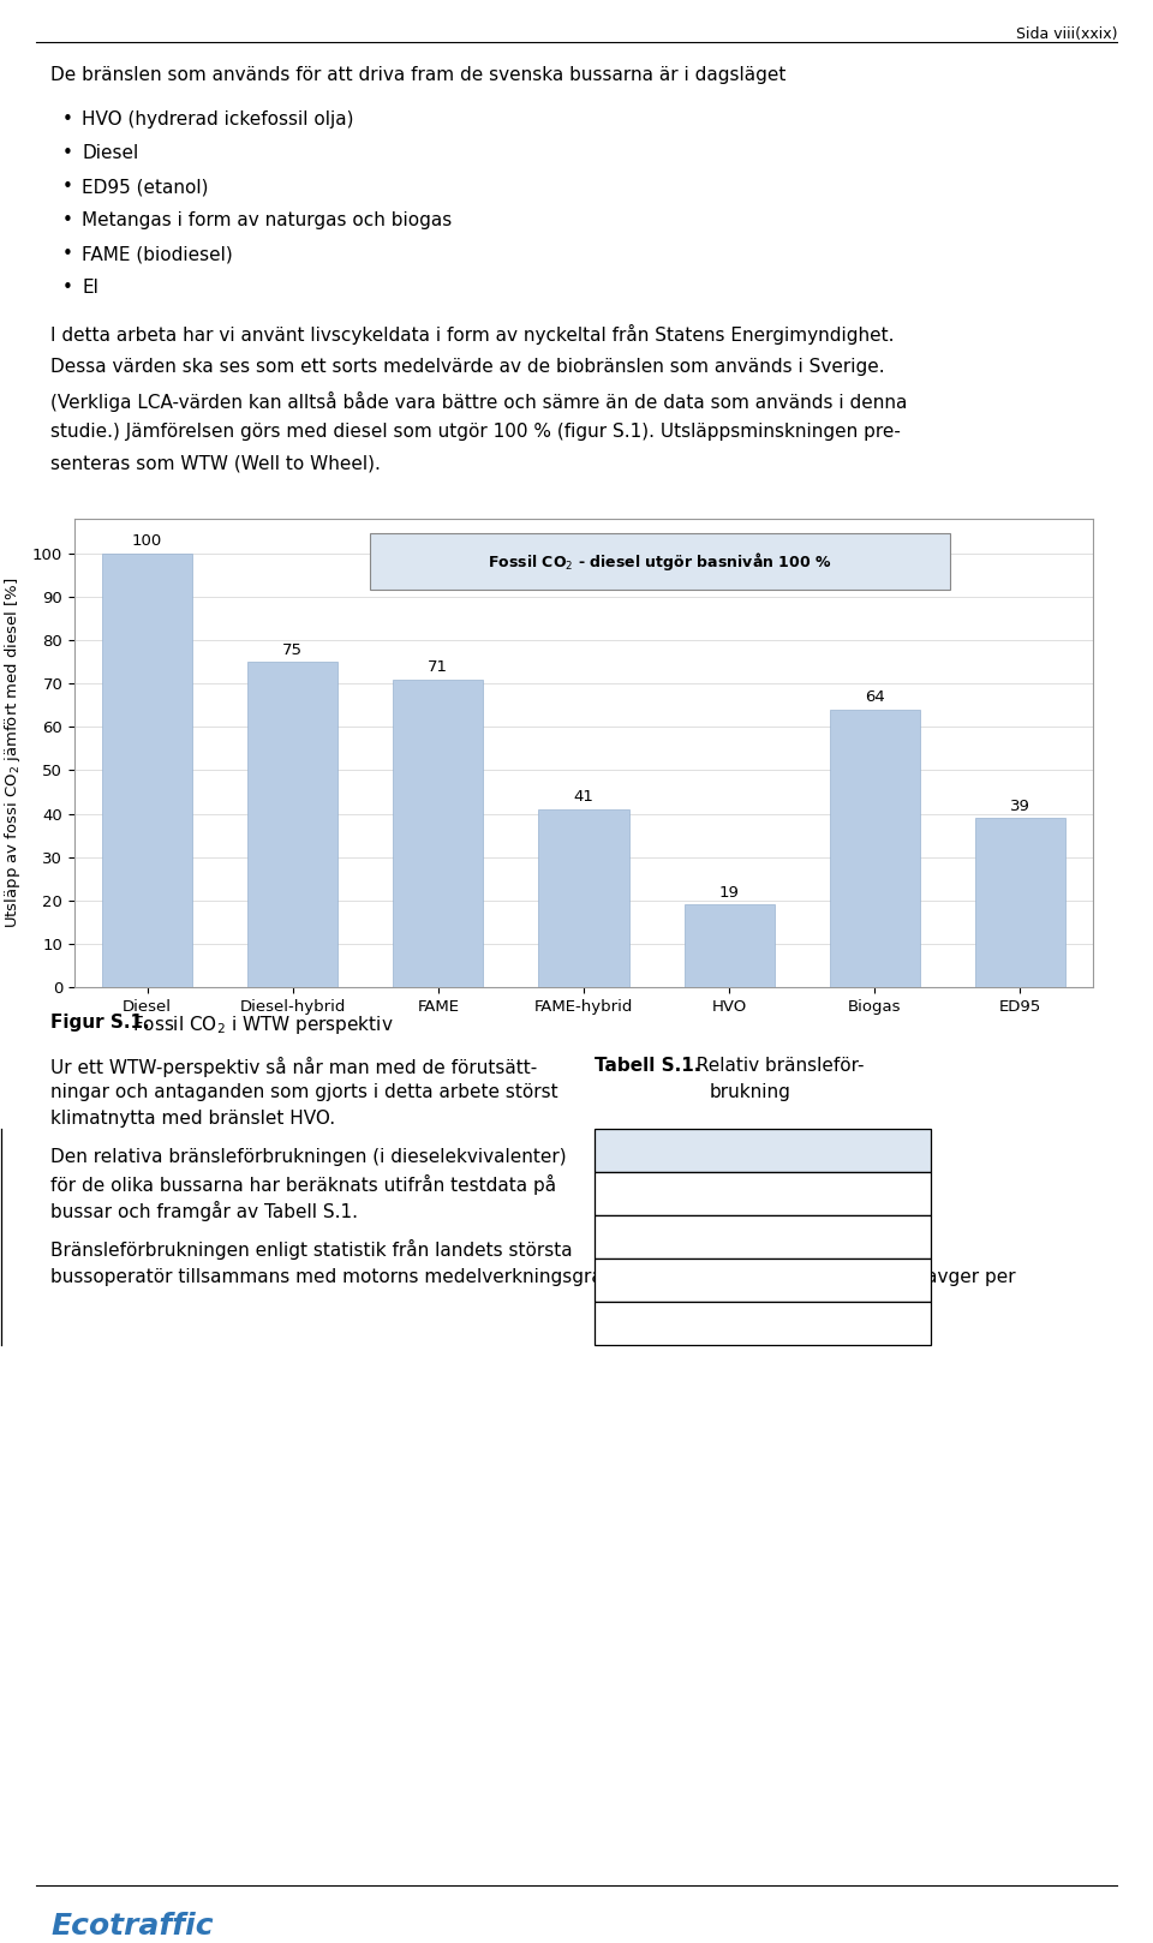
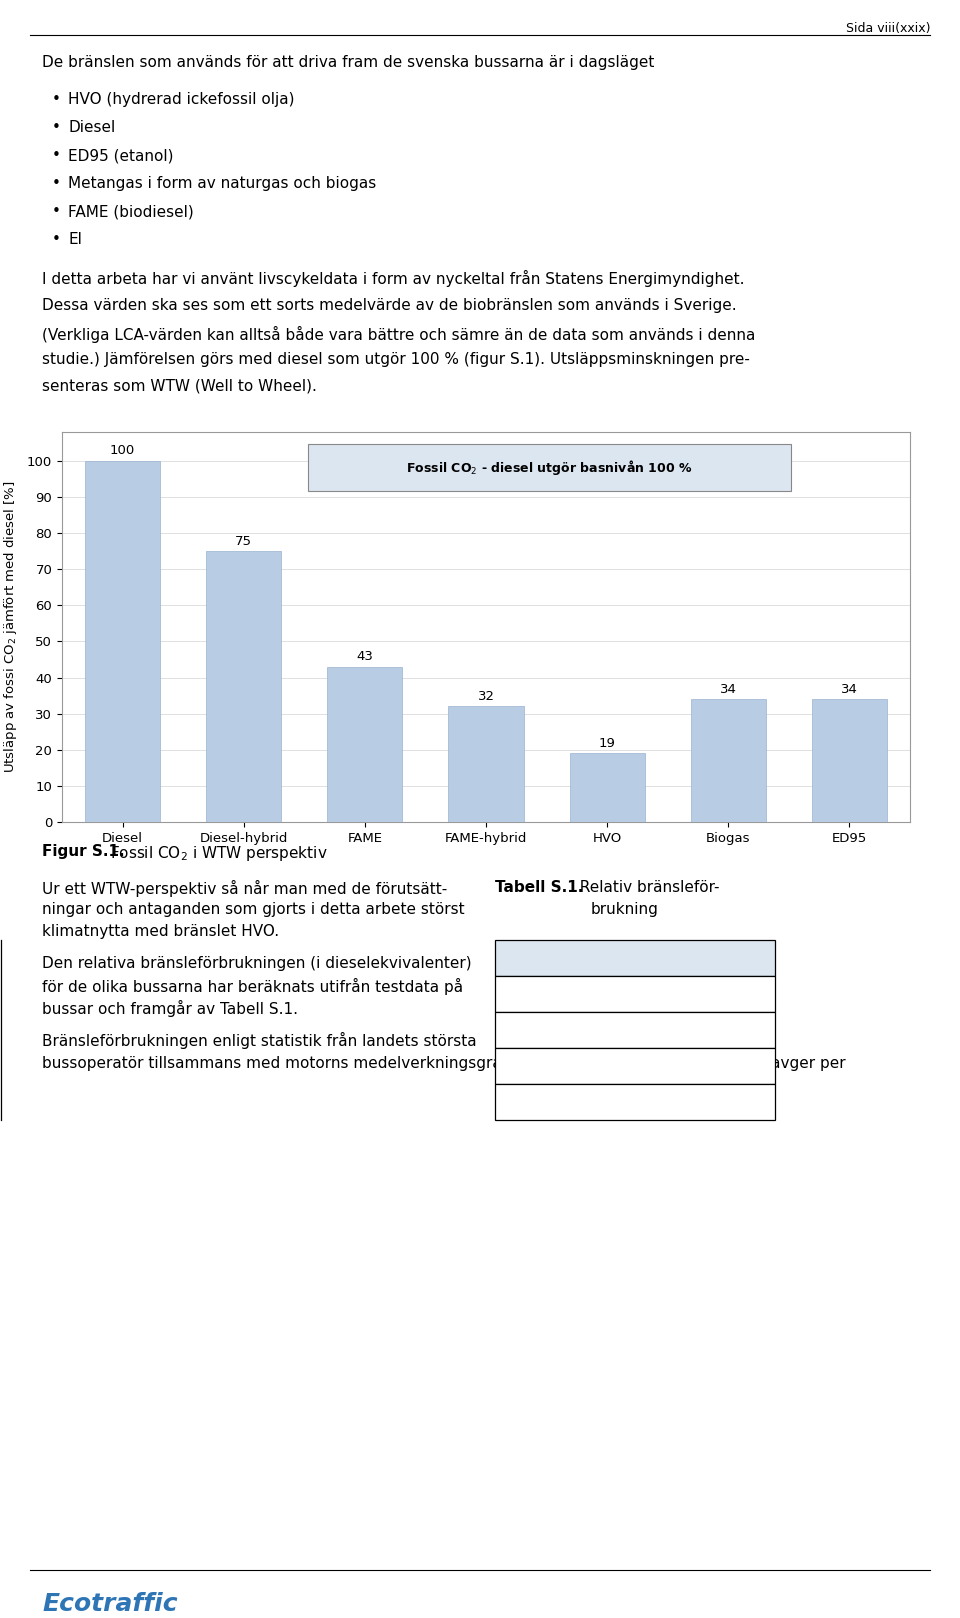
FAME: 71 -> 43
FAME-hybrid: 41 -> 32
Biogas: 64 -> 34
ED95: 39 -> 34
